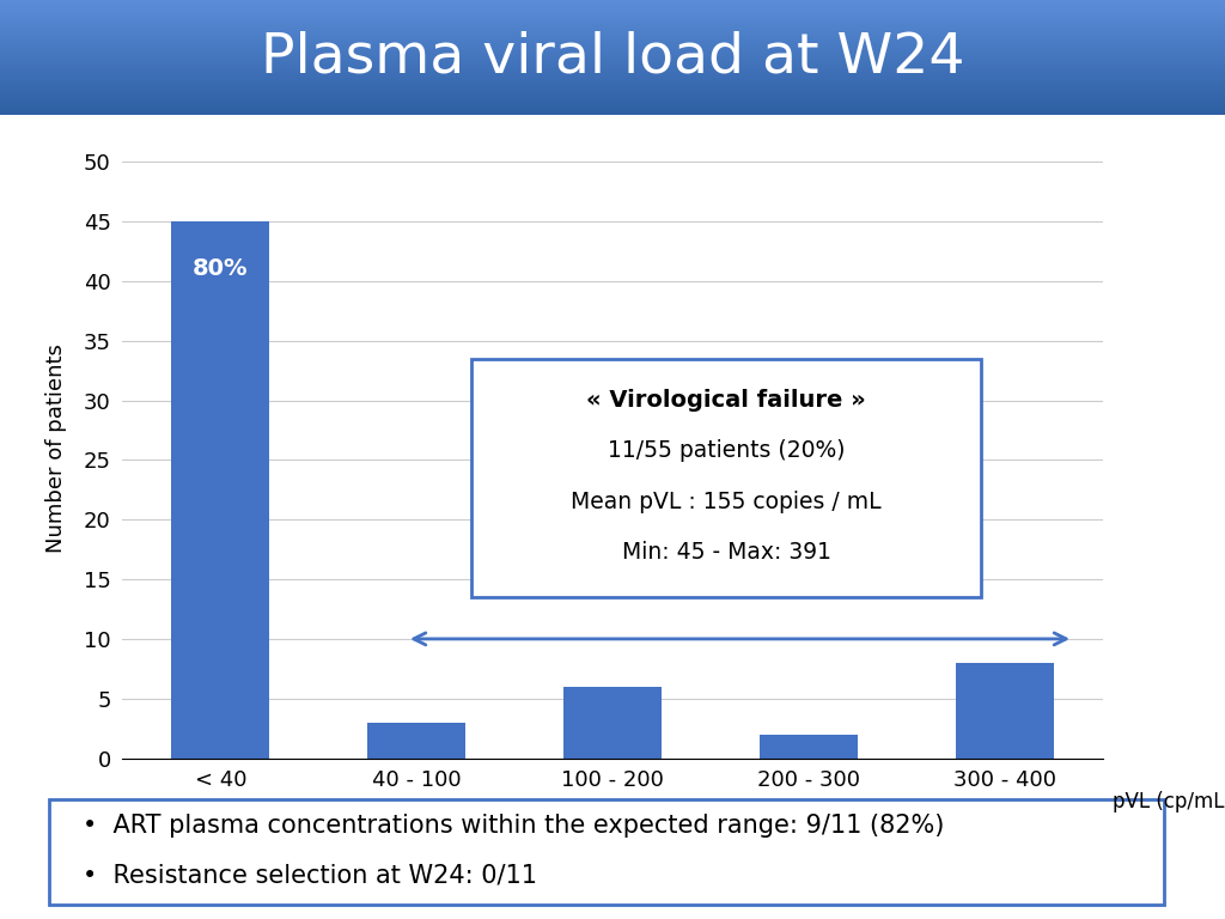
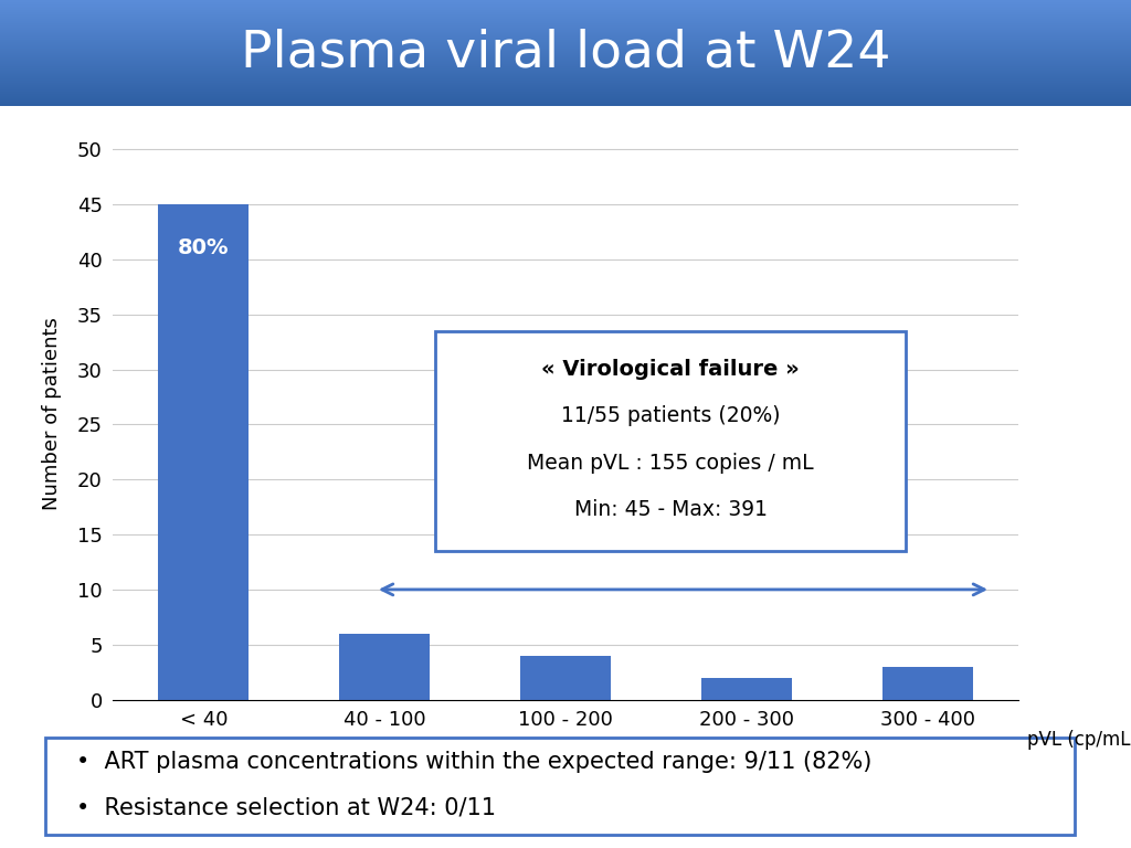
40 - 100: 3 -> 6
100 - 200: 6 -> 4
300 - 400: 8 -> 3
